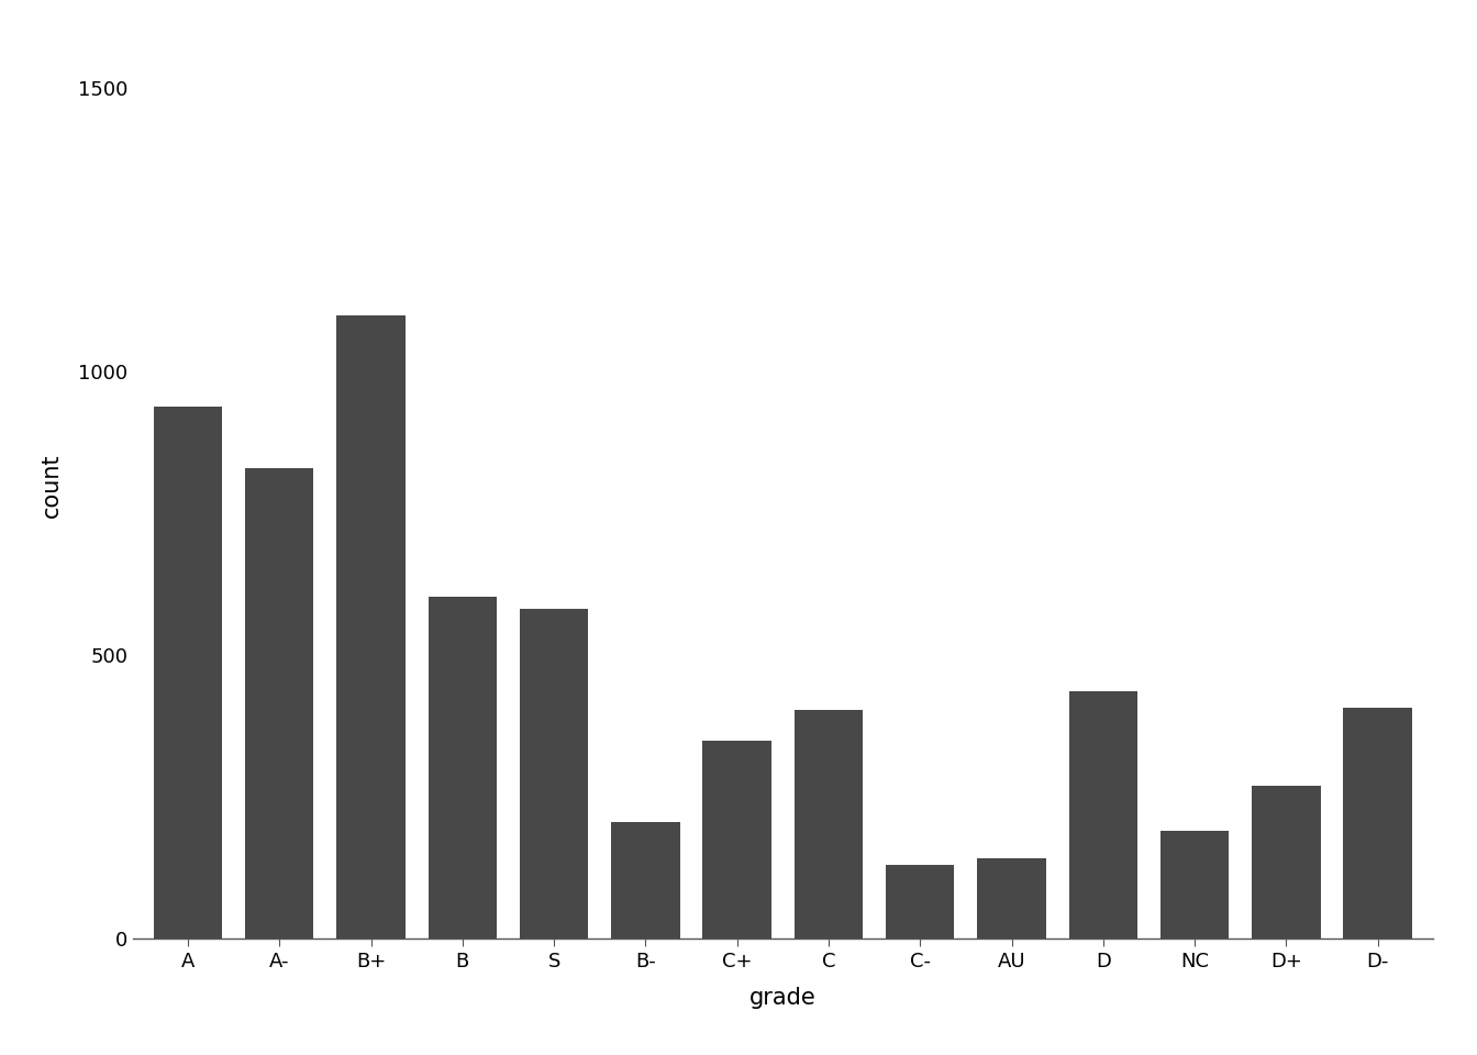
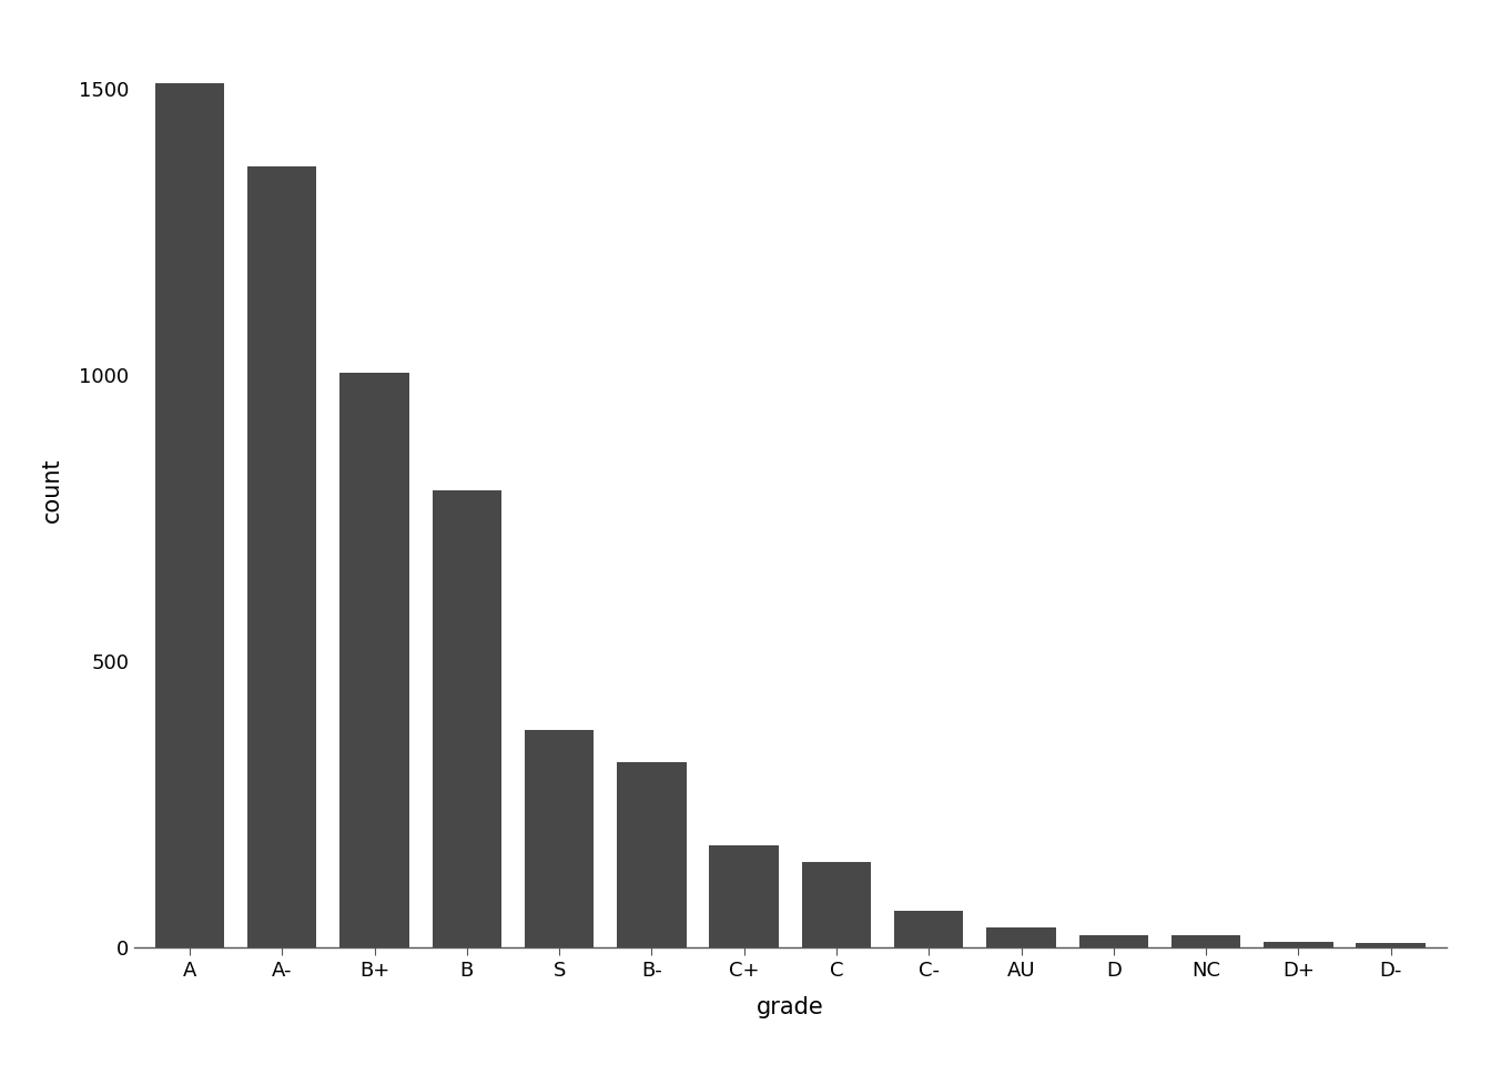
A: 938 -> 1510
A-: 830 -> 1365
B+: 1100 -> 1005
B: 604 -> 800
S: 582 -> 380
B-: 206 -> 325
C+: 350 -> 180
C: 404 -> 150
C-: 130 -> 65
AU: 142 -> 35
D: 436 -> 22
NC: 190 -> 22
D+: 270 -> 10
D-: 408 -> 8
